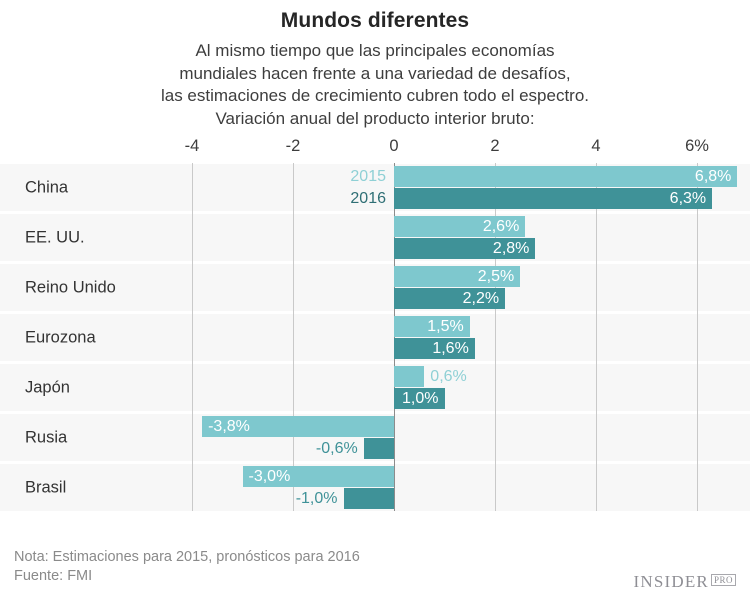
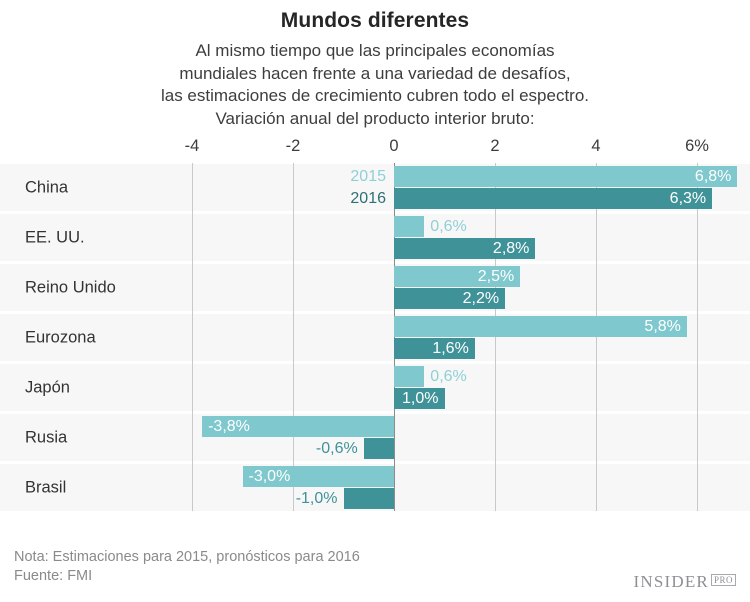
2015/EE. UU.: 2,6% -> 0,6%
2015/Eurozona: 1,5% -> 5,8%
